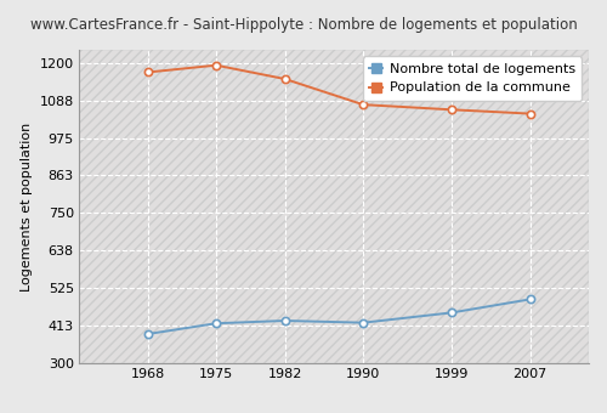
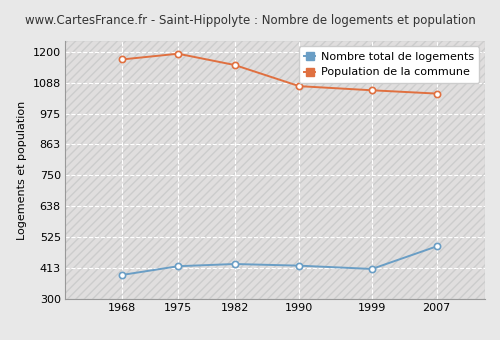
Nombre total de logements/1999: 452 -> 410
